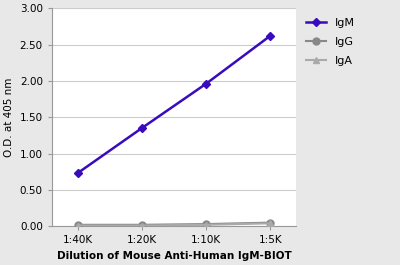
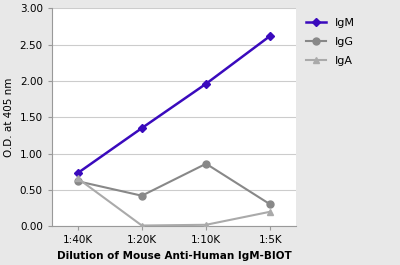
IgG/1:40K: 0.02 -> 0.62
IgA/1:40K: 0.01 -> 0.66
IgG/1:20K: 0.02 -> 0.42
IgG/1:10K: 0.03 -> 0.86
IgG/1:5K: 0.05 -> 0.30
IgA/1:5K: 0.04 -> 0.20
